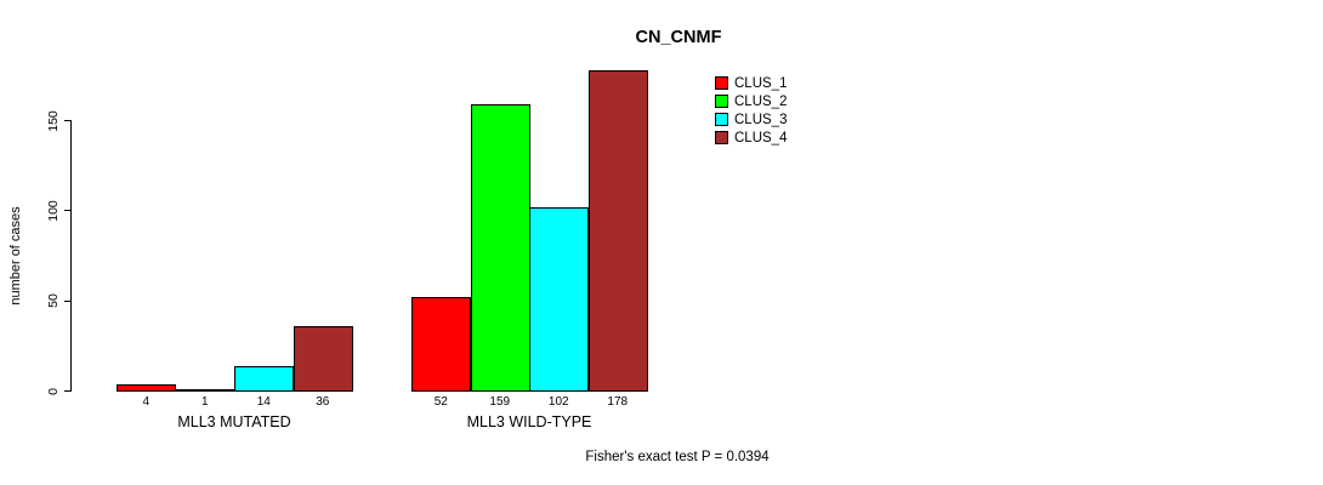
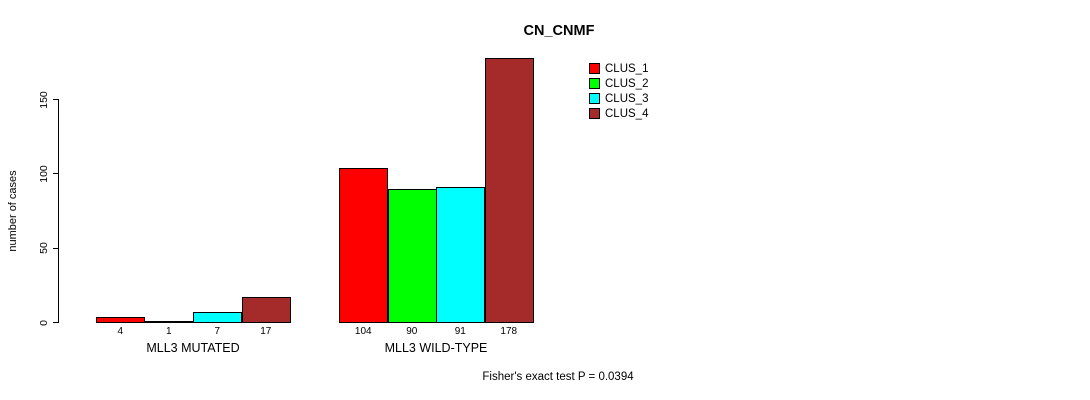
CLUS_3/MLL3 MUTATED: 14 -> 7
CLUS_4/MLL3 MUTATED: 36 -> 17
CLUS_1/MLL3 WILD-TYPE: 52 -> 104
CLUS_2/MLL3 WILD-TYPE: 159 -> 90
CLUS_3/MLL3 WILD-TYPE: 102 -> 91
